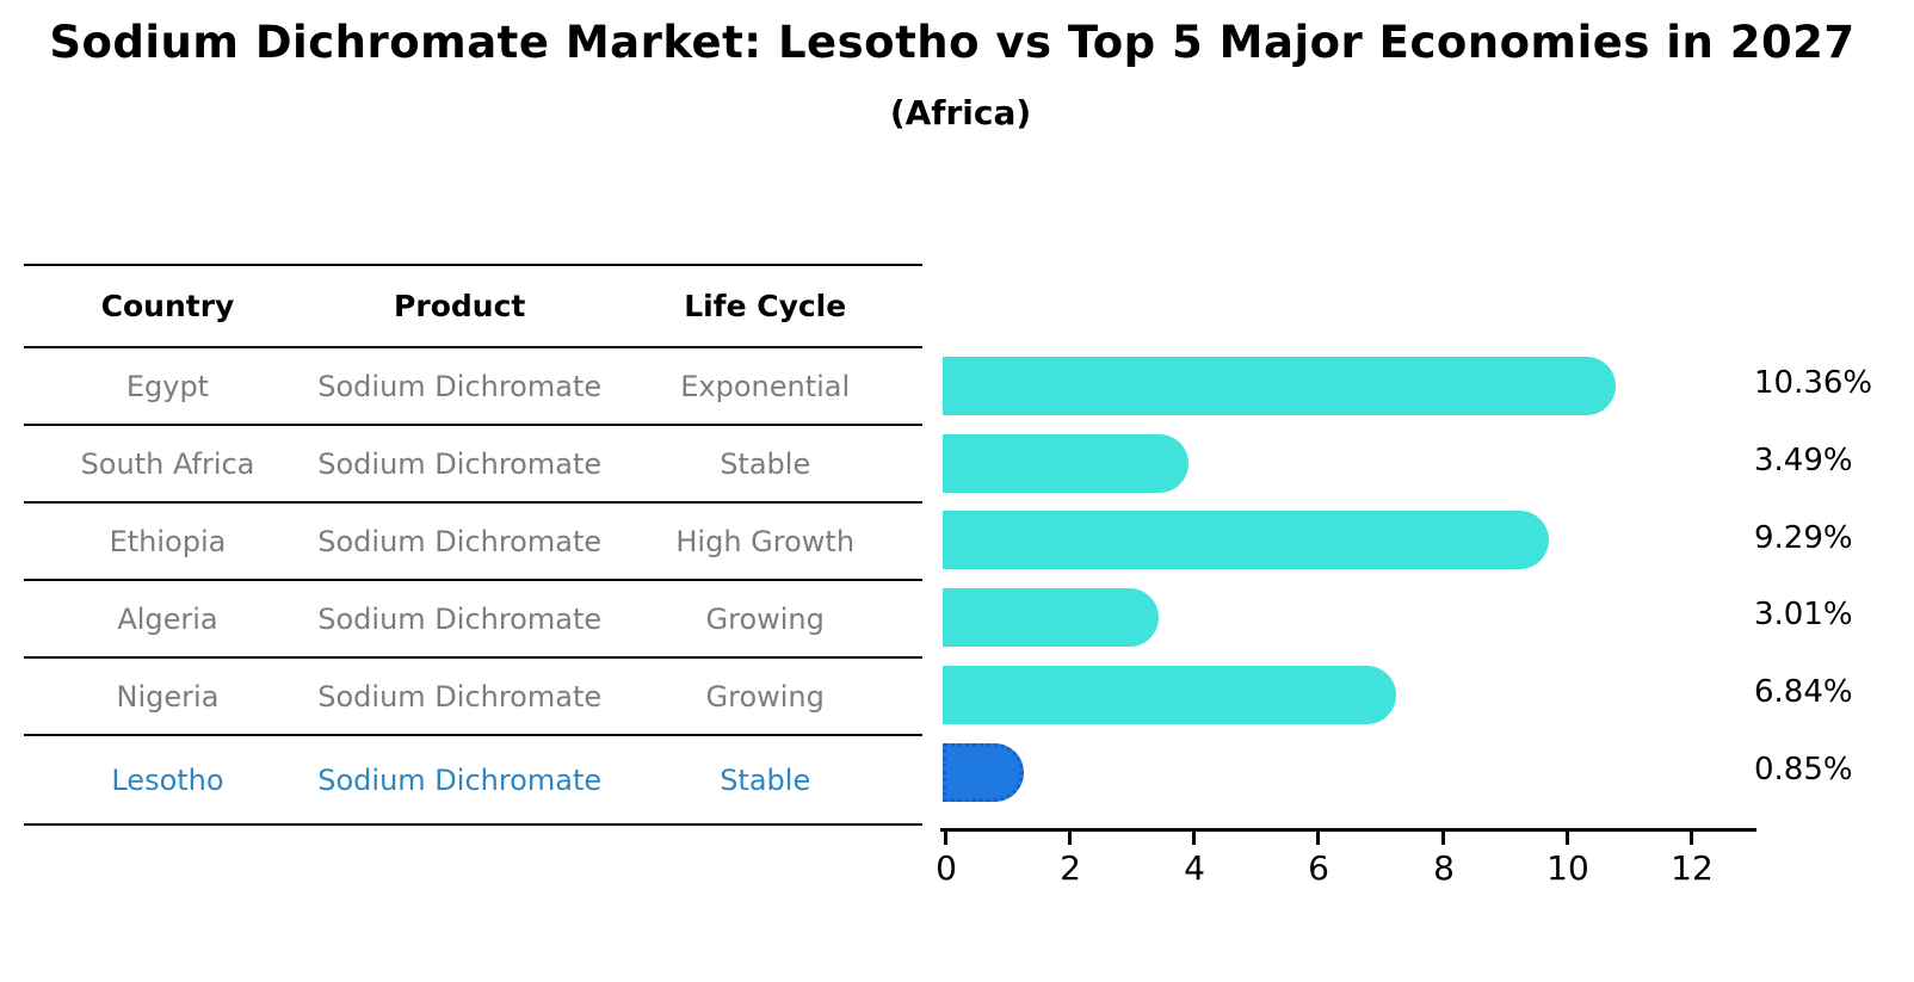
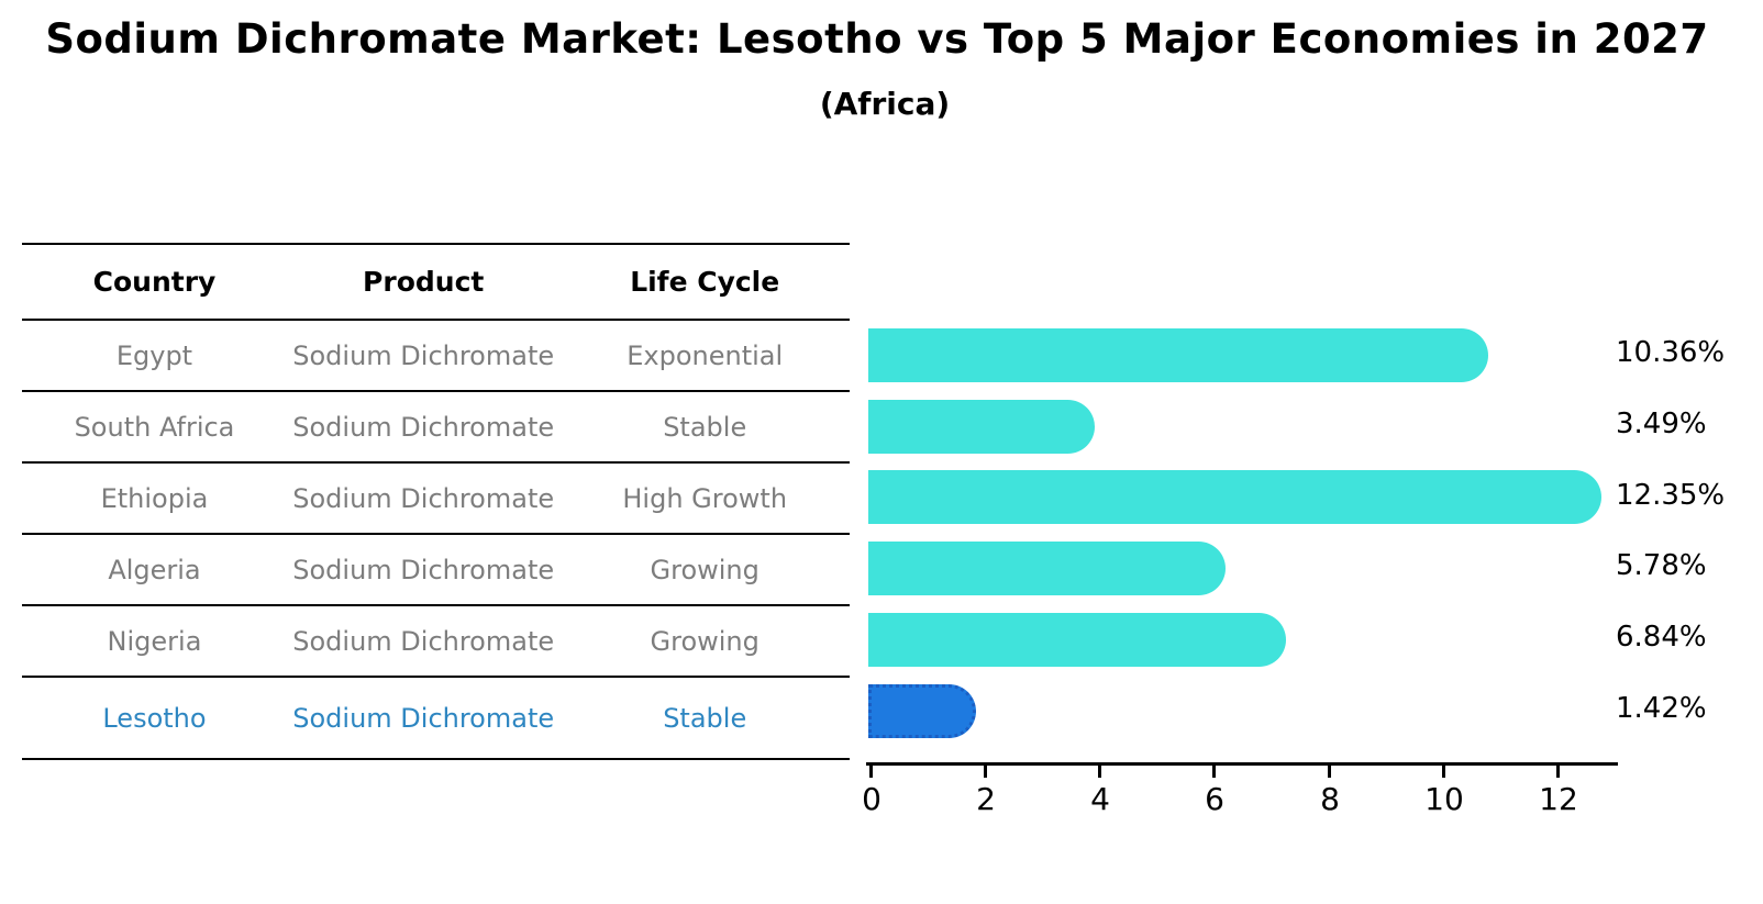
Ethiopia: 9.29% -> 12.35%
Algeria: 3.01% -> 5.78%
Lesotho: 0.85% -> 1.42%
